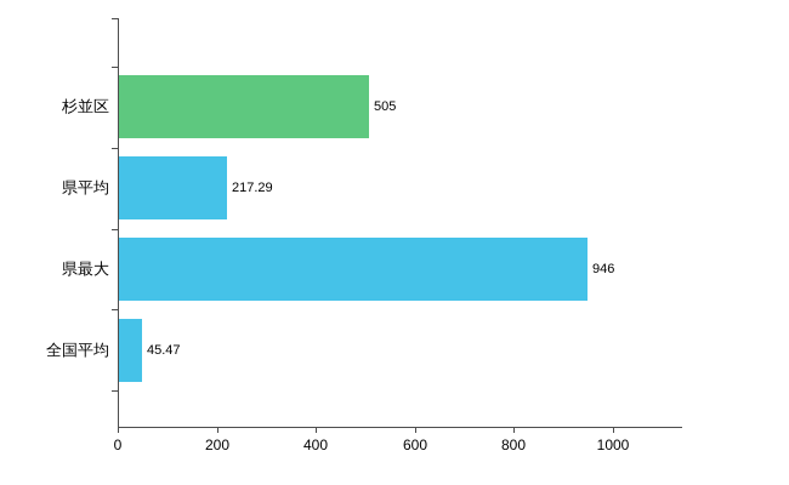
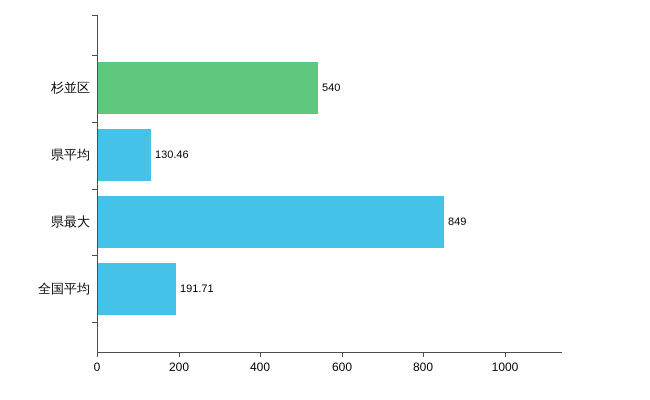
杉並区: 505 -> 540
県平均: 217.29 -> 130.46
県最大: 946 -> 849
全国平均: 45.47 -> 191.71
